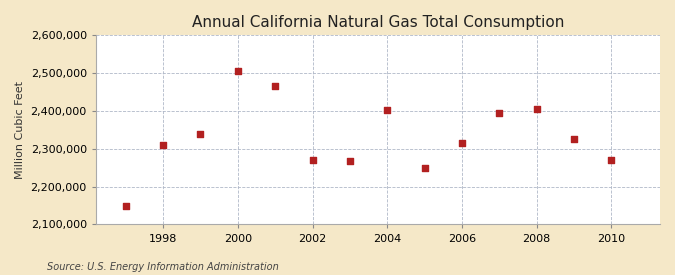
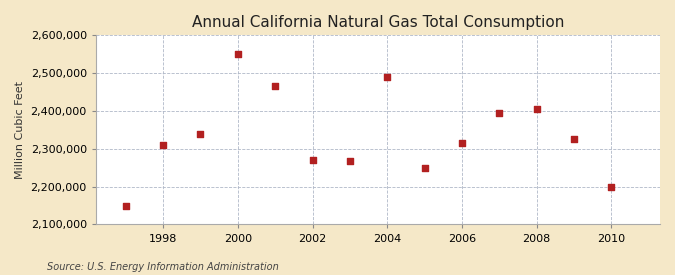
2000: 2,505,000 -> 2,550,000
2004: 2,403,000 -> 2,490,000
2010: 2,270,000 -> 2,200,000
